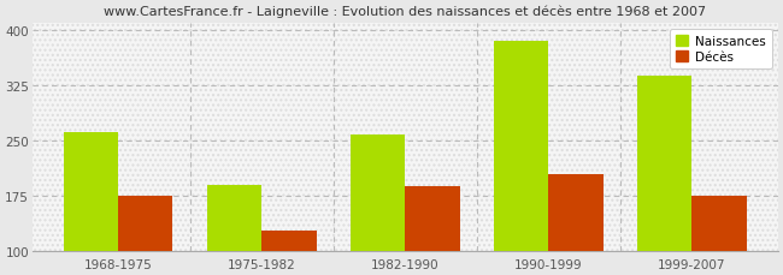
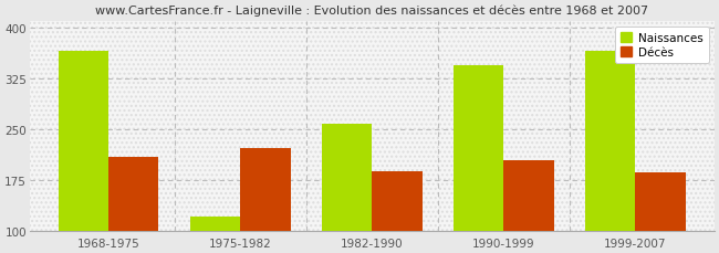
Naissances/1968-1975: 262 -> 366
Décès/1968-1975: 176 -> 210
Naissances/1975-1982: 190 -> 122
Décès/1975-1982: 128 -> 222
Naissances/1990-1999: 385 -> 344
Naissances/1999-2007: 338 -> 366
Décès/1999-2007: 176 -> 186
